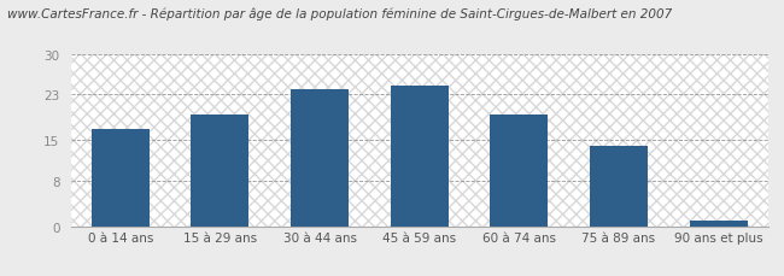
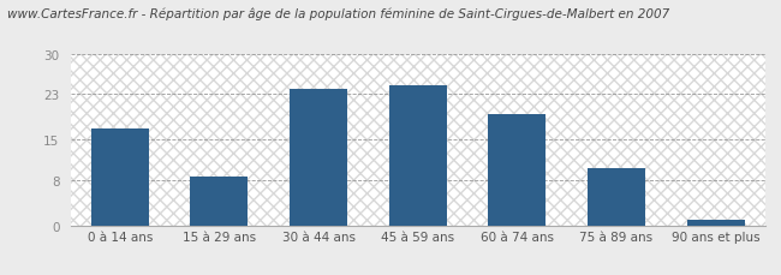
15 à 29 ans: 19.5 -> 8.5
75 à 89 ans: 14.0 -> 10.0
